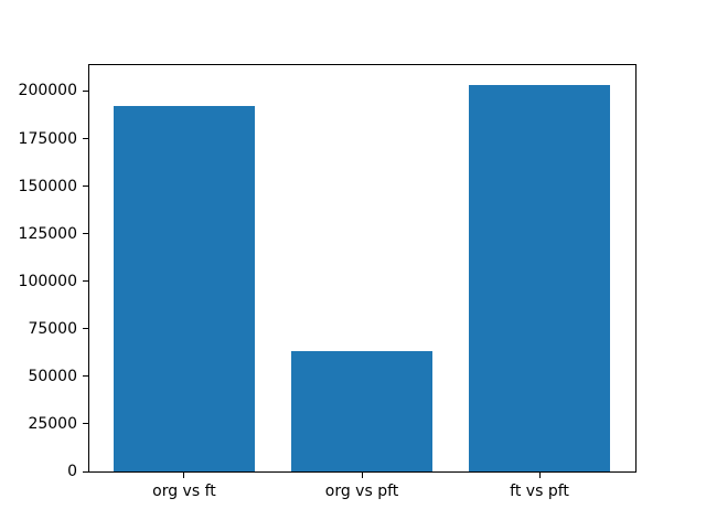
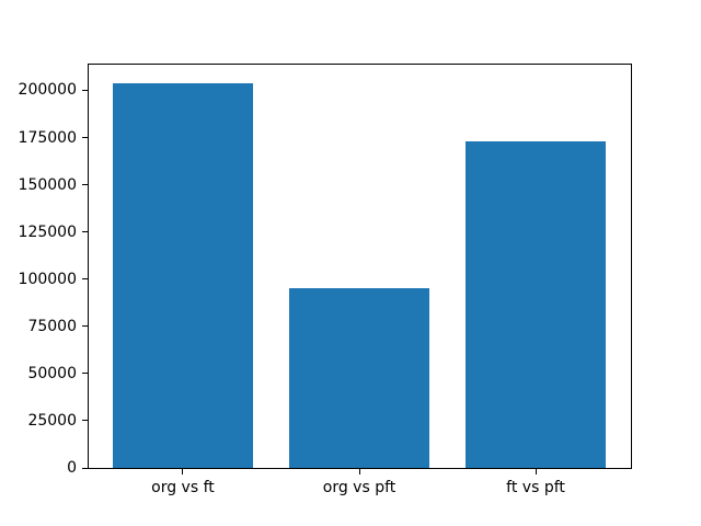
org vs ft: 192000 -> 204000
org vs pft: 63000 -> 95000
ft vs pft: 203000 -> 173000
